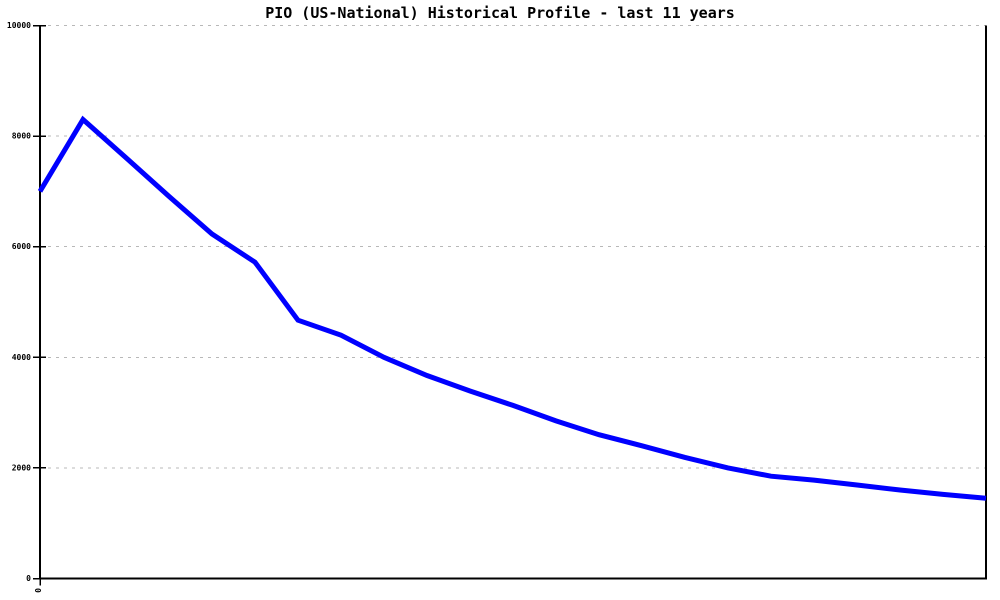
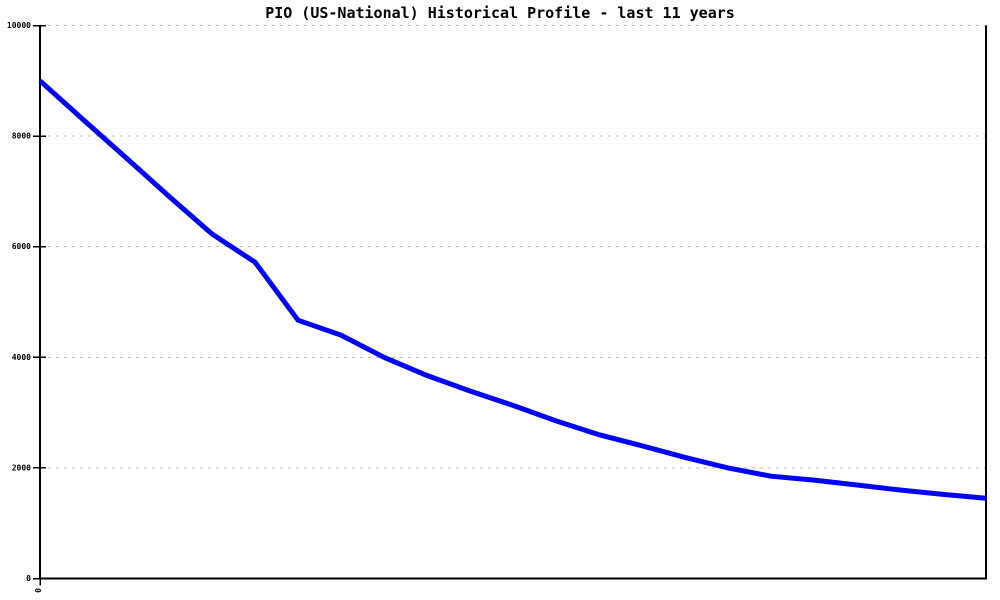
0: 7000 -> 9000
